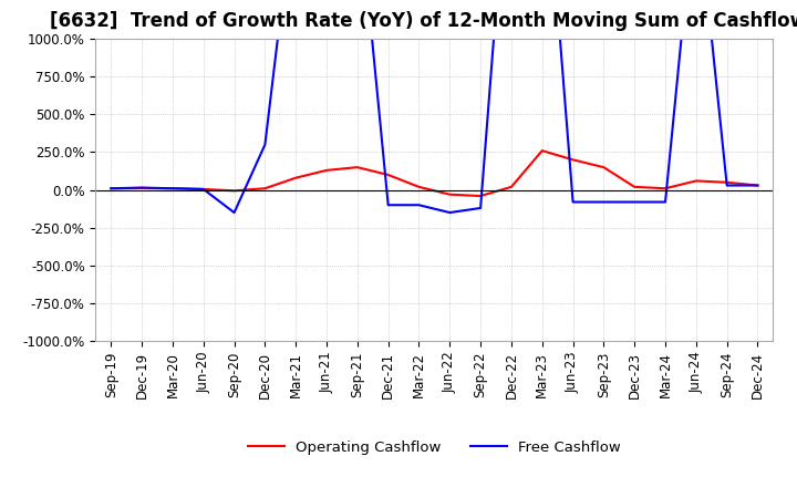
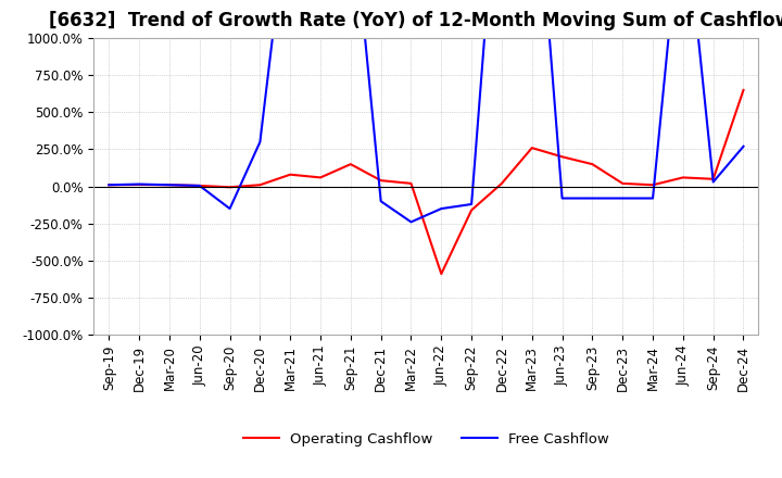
Operating Cashflow/Jun-21: 130% -> 60%
Operating Cashflow/Dec-21: 100% -> 40%
Free Cashflow/Mar-22: -100% -> -240%
Operating Cashflow/Jun-22: -30% -> -590%
Operating Cashflow/Sep-22: -40% -> -160%
Operating Cashflow/Dec-24: 30% -> 650%
Free Cashflow/Dec-24: 30% -> 270%
